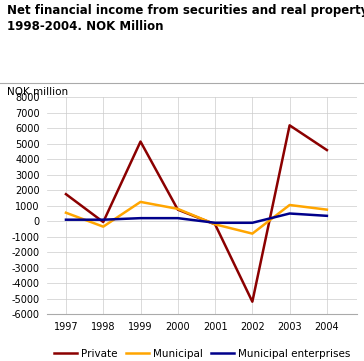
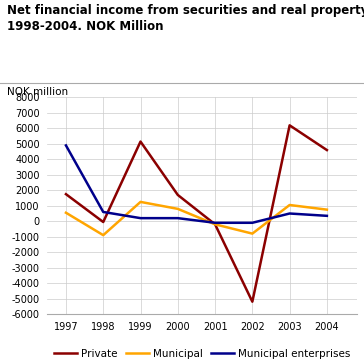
Municipal enterprises/1997: 100 -> 4900
Municipal/1998: -400 -> -900
Municipal enterprises/1998: 100 -> 600
Private/2000: 800 -> 1700
